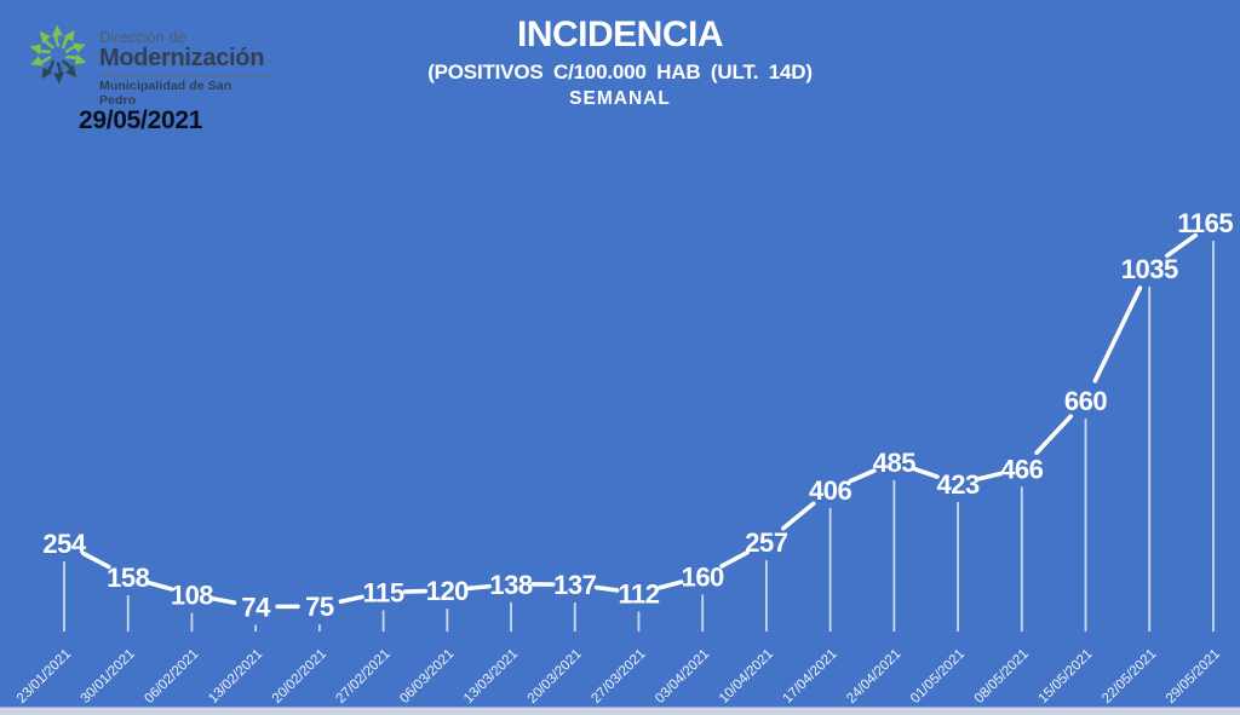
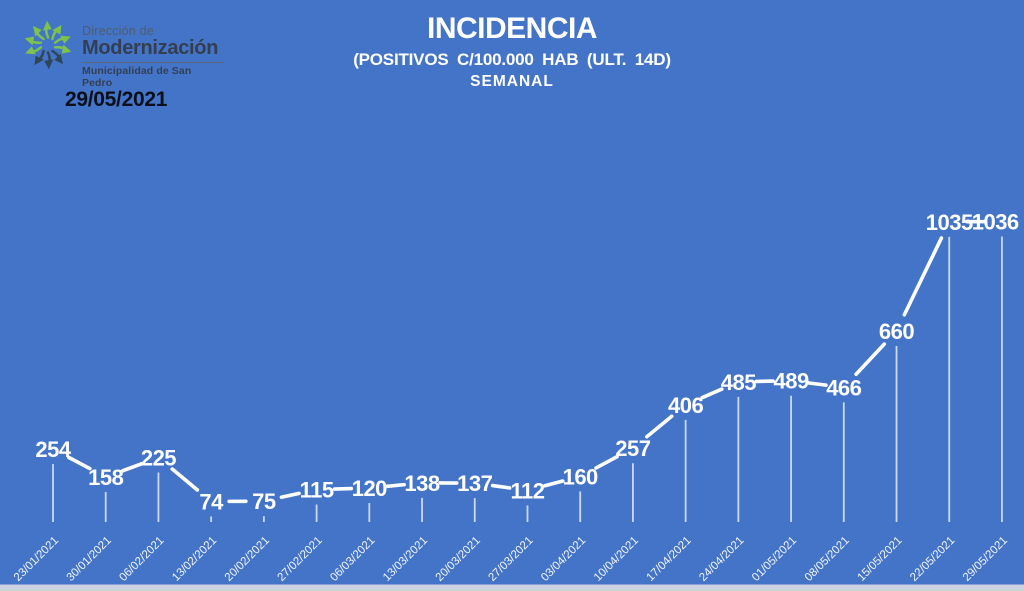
06/02/2021: 108 -> 225
01/05/2021: 423 -> 489
29/05/2021: 1165 -> 1036
